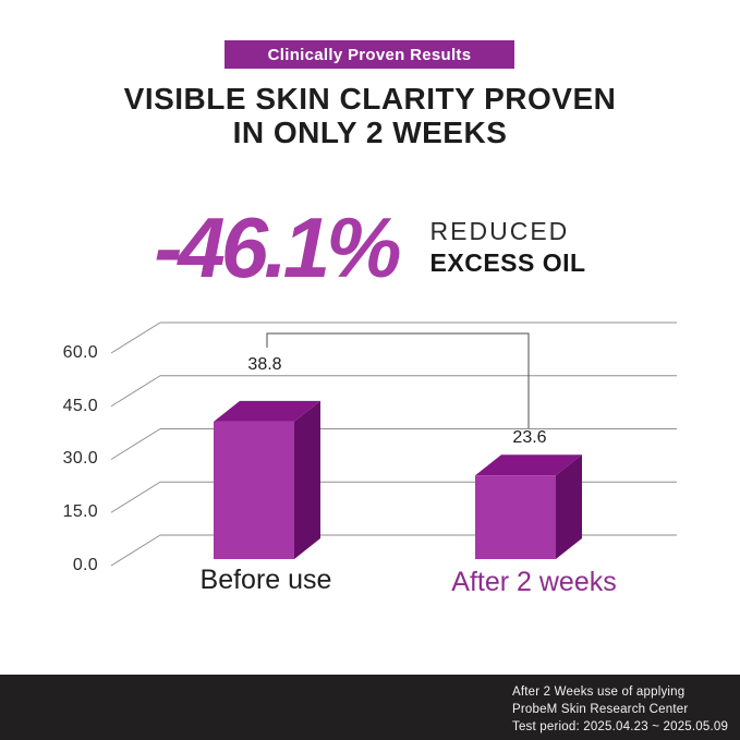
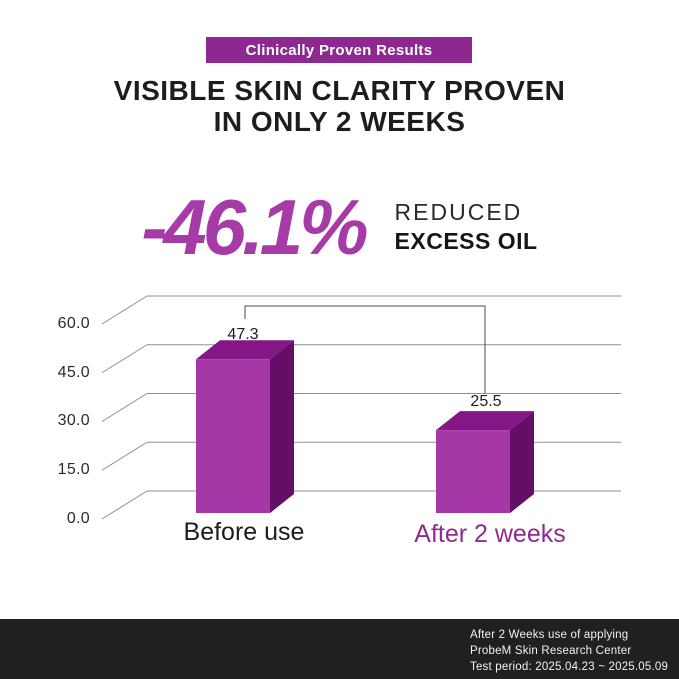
Before use: 38.8 -> 47.3
After 2 weeks: 23.6 -> 25.5
